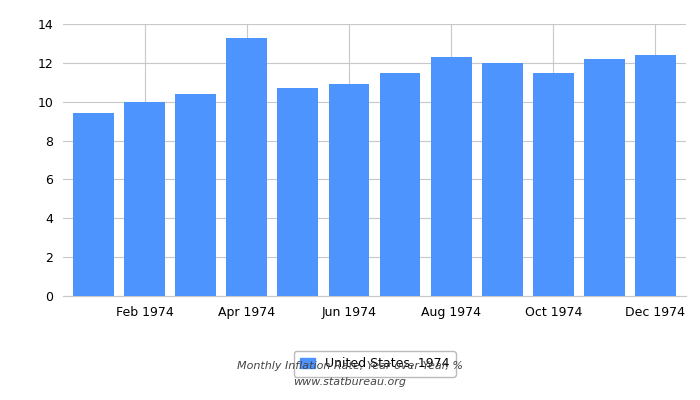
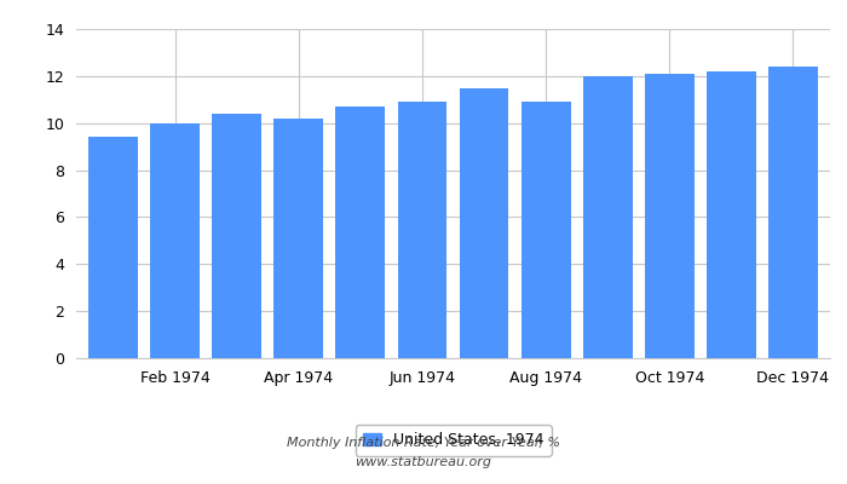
Apr 1974: 13.3 -> 10.2
Aug 1974: 12.3 -> 10.9
Oct 1974: 11.5 -> 12.1
